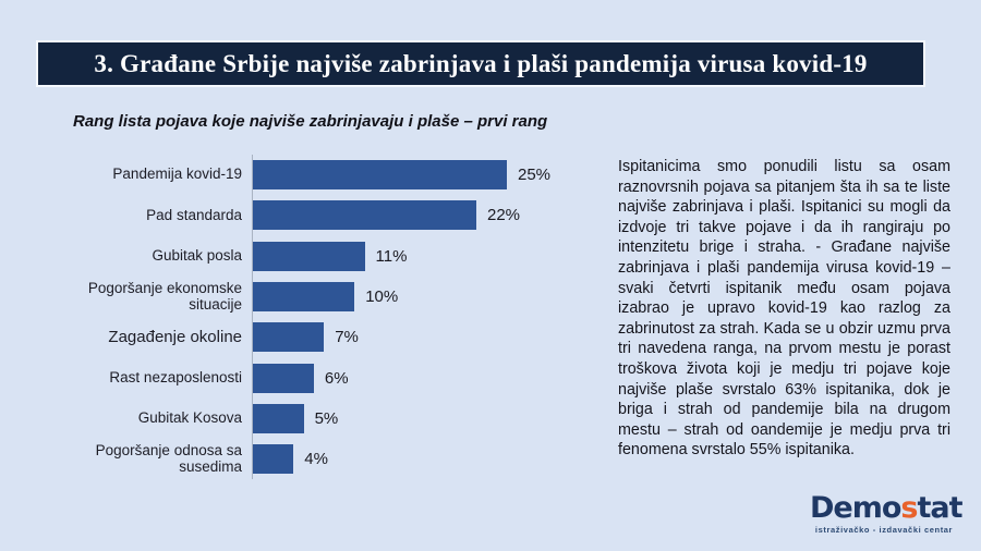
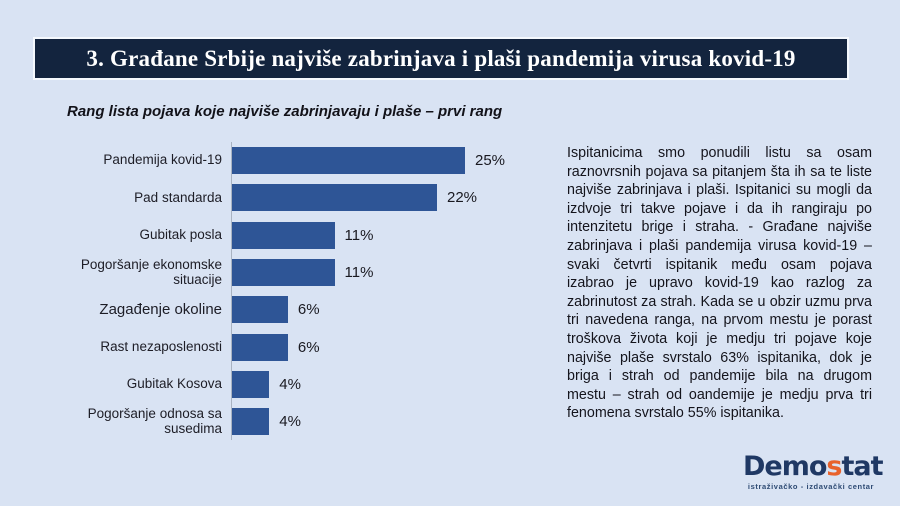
Pogoršanje ekonomske situacije: 10% -> 11%
Zagađenje okoline: 7% -> 6%
Gubitak Kosova: 5% -> 4%
